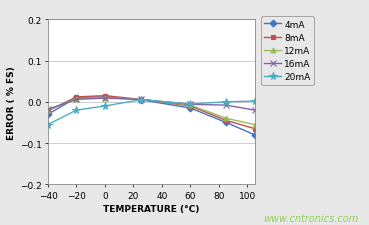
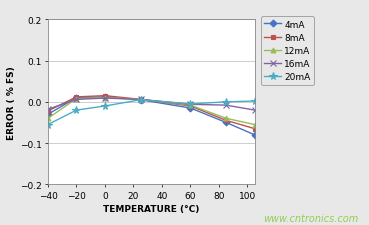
12mA/−40: -0.020 -> -0.040
